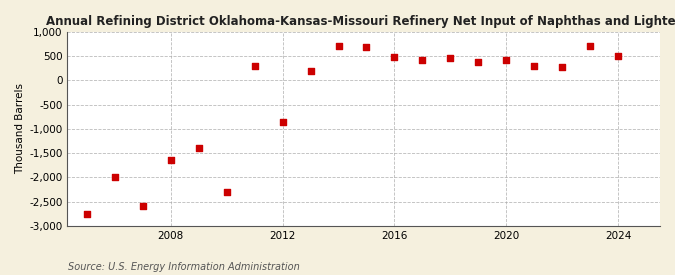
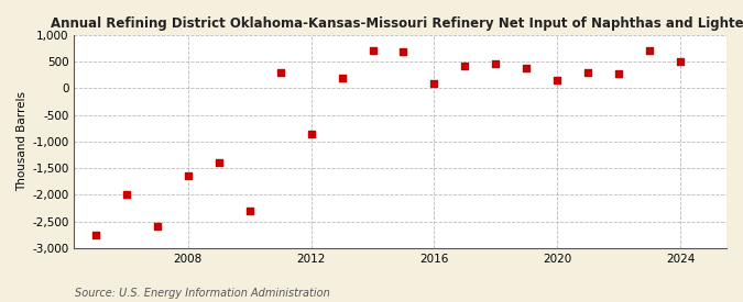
2016: 480 -> 100
2020: 430 -> 150
